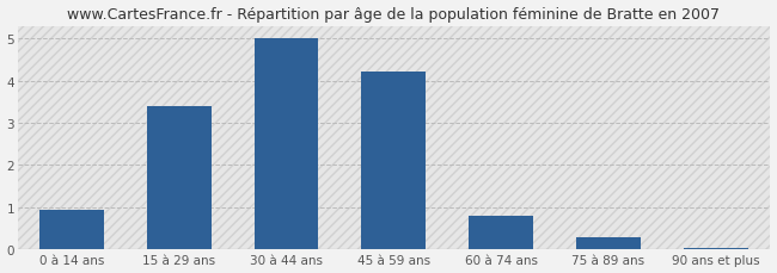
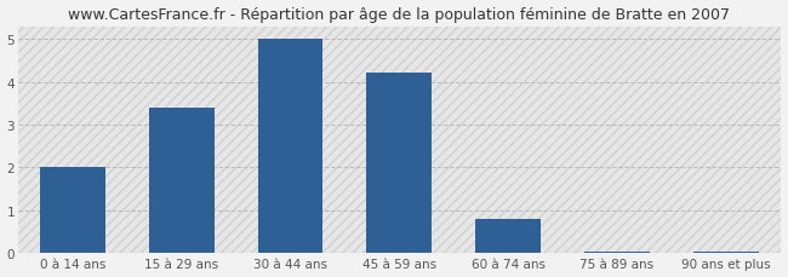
0 à 14 ans: 0.95 -> 2.00
75 à 89 ans: 0.30 -> 0.05
